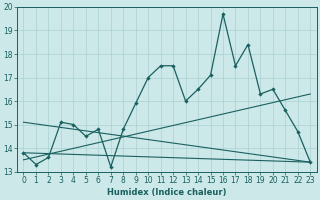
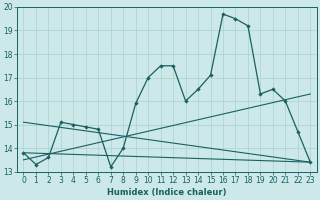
5: 14.5 -> 14.9
8: 14.8 -> 14.0
17: 17.5 -> 19.5
18: 18.4 -> 19.2
21: 15.6 -> 16.0
